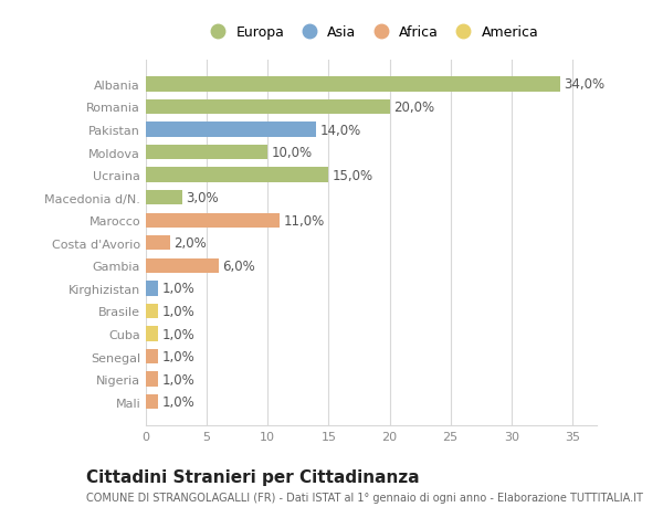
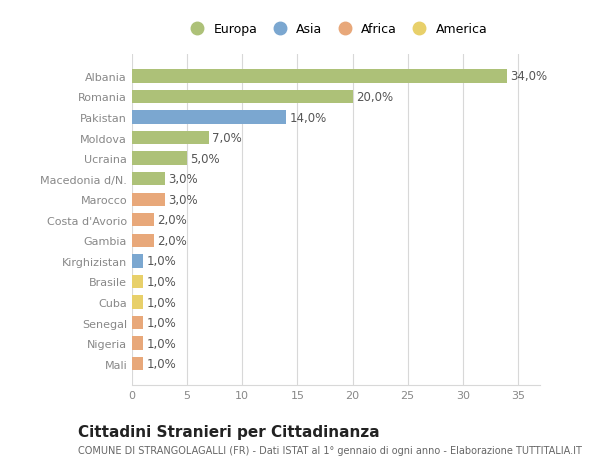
Moldova: 10,0% -> 7,0%
Ucraina: 15,0% -> 5,0%
Marocco: 11,0% -> 3,0%
Gambia: 6,0% -> 2,0%
